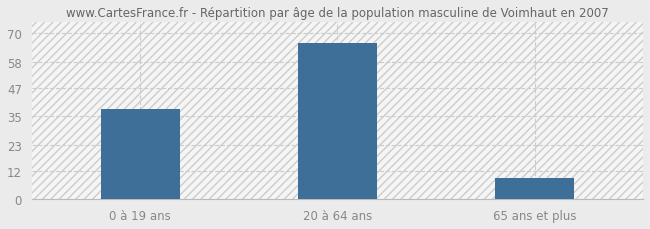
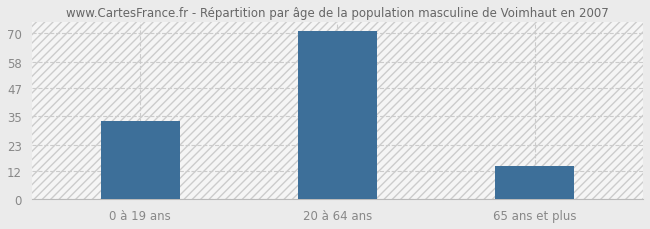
0 à 19 ans: 38 -> 33
20 à 64 ans: 66 -> 71
65 ans et plus: 9 -> 14
